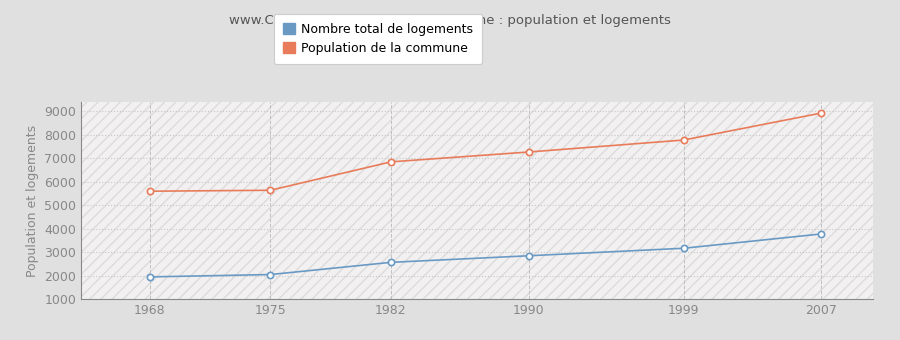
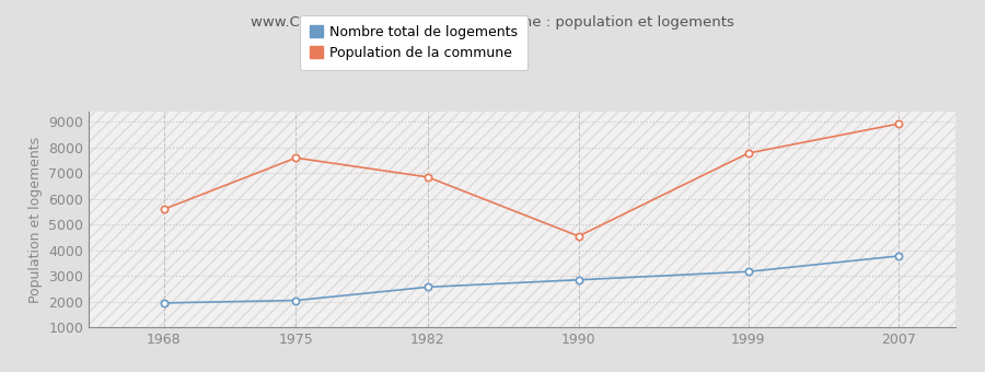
Population de la commune/1975: 5640 -> 7600
Population de la commune/1990: 7270 -> 4550
